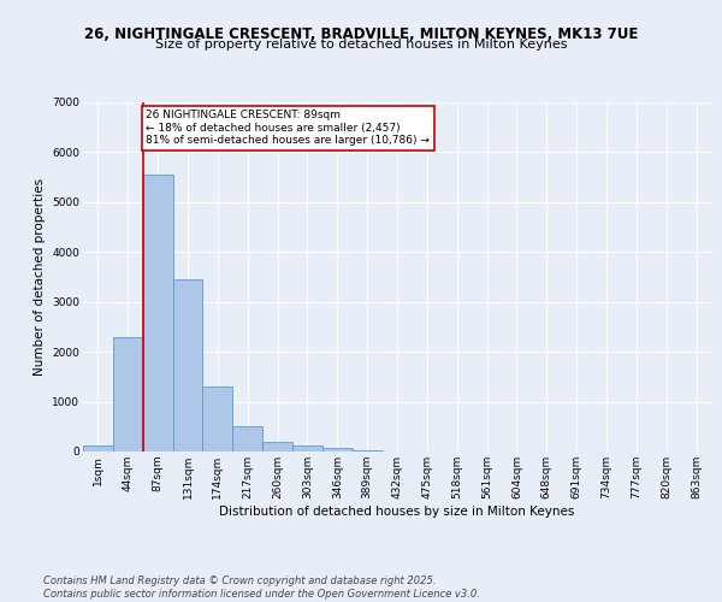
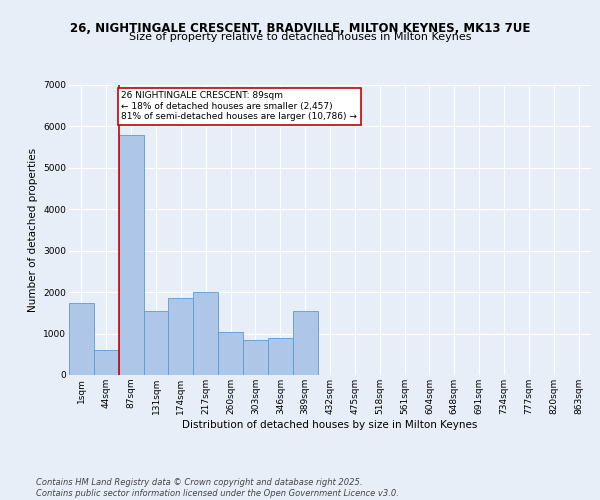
1sqm: 130 -> 1750
44sqm: 2300 -> 600
87sqm: 5550 -> 5800
131sqm: 3450 -> 1550
174sqm: 1300 -> 1850
217sqm: 500 -> 2000
260sqm: 200 -> 1050
303sqm: 130 -> 850
346sqm: 80 -> 900
389sqm: 30 -> 1550
